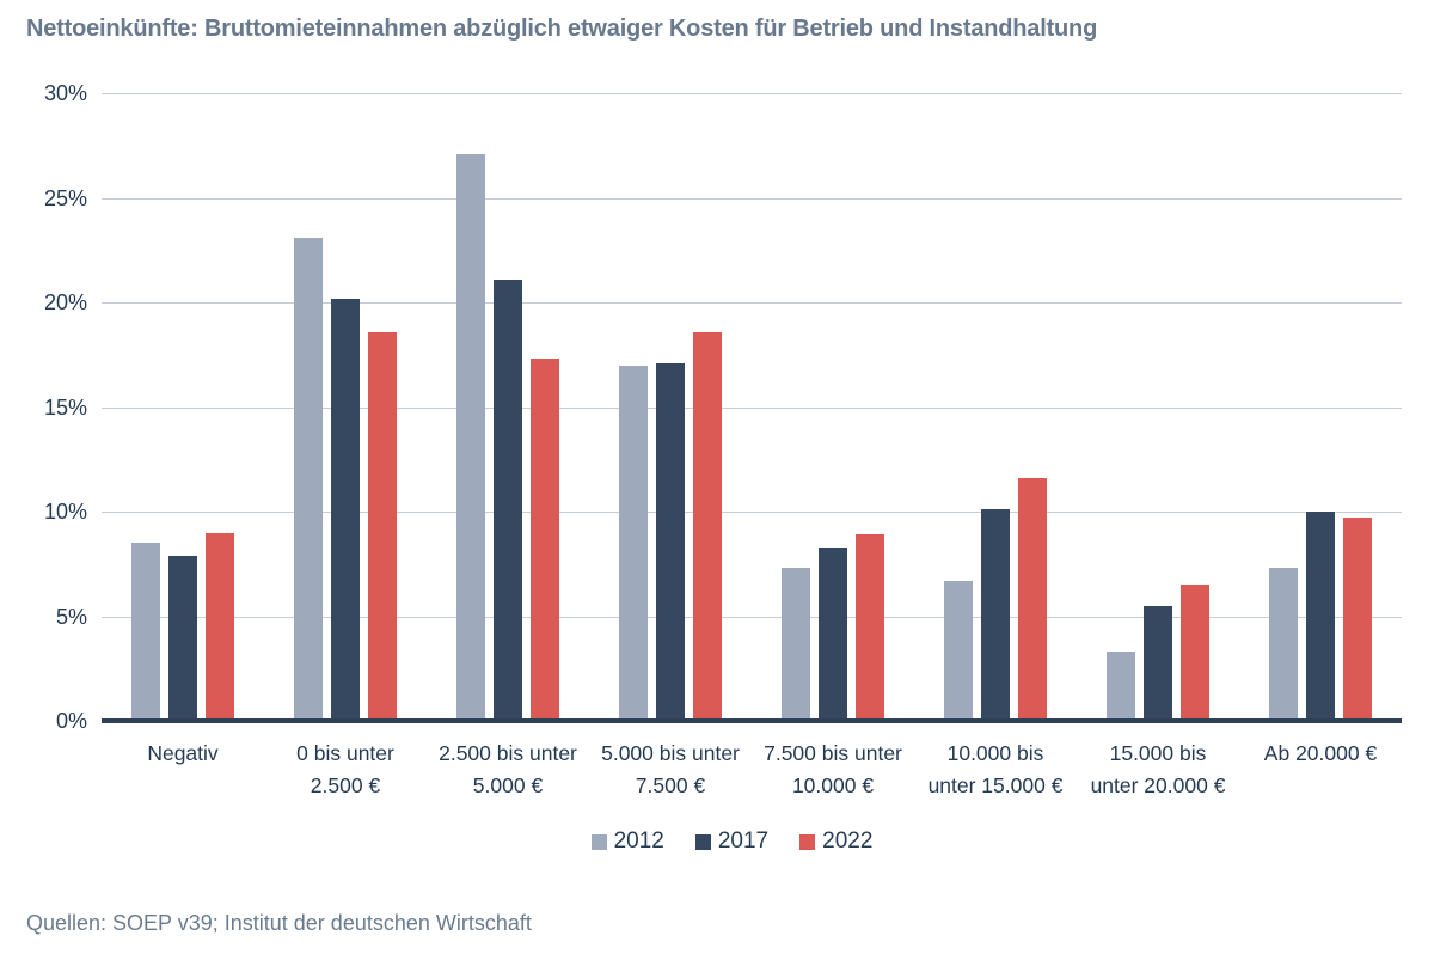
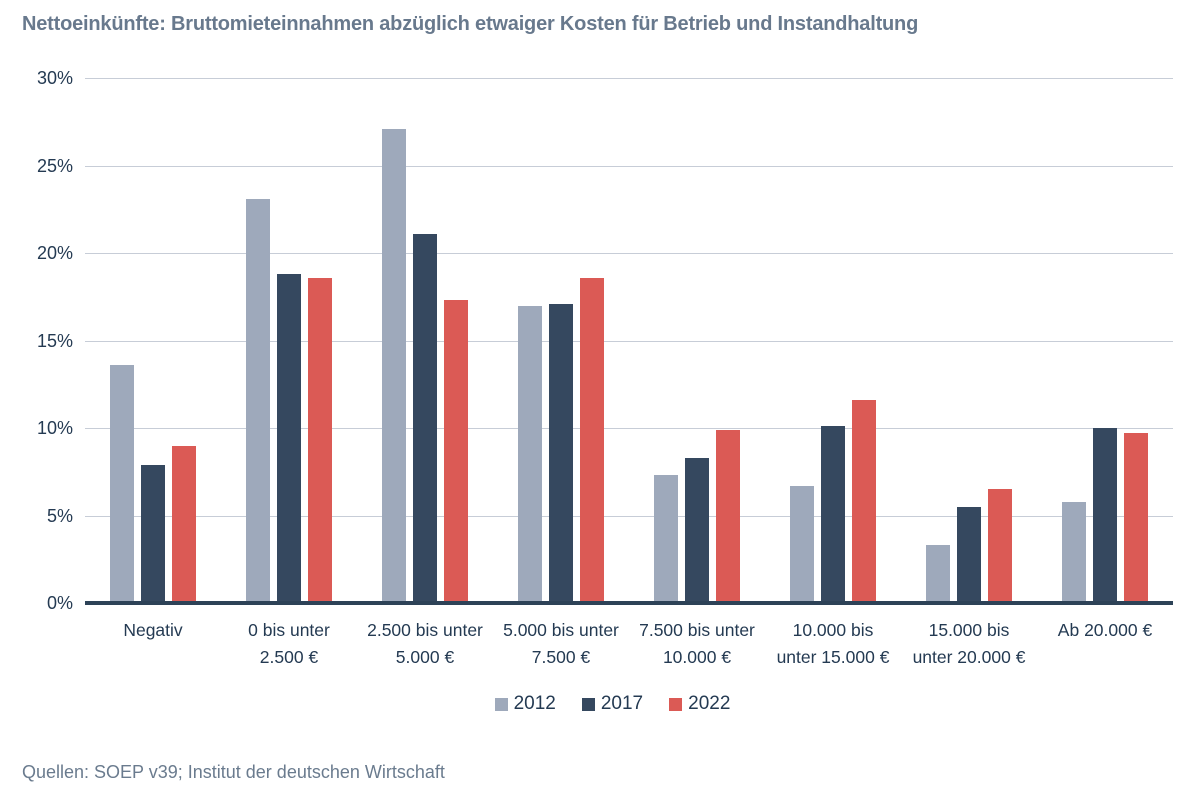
2012/Negativ: 8.5% -> 13.6%
2017/0 bis unter 2.500 €: 20.2% -> 18.8%
2022/7.500 bis unter 10.000 €: 8.9% -> 9.9%
2012/Ab 20.000 €: 7.3% -> 5.8%
